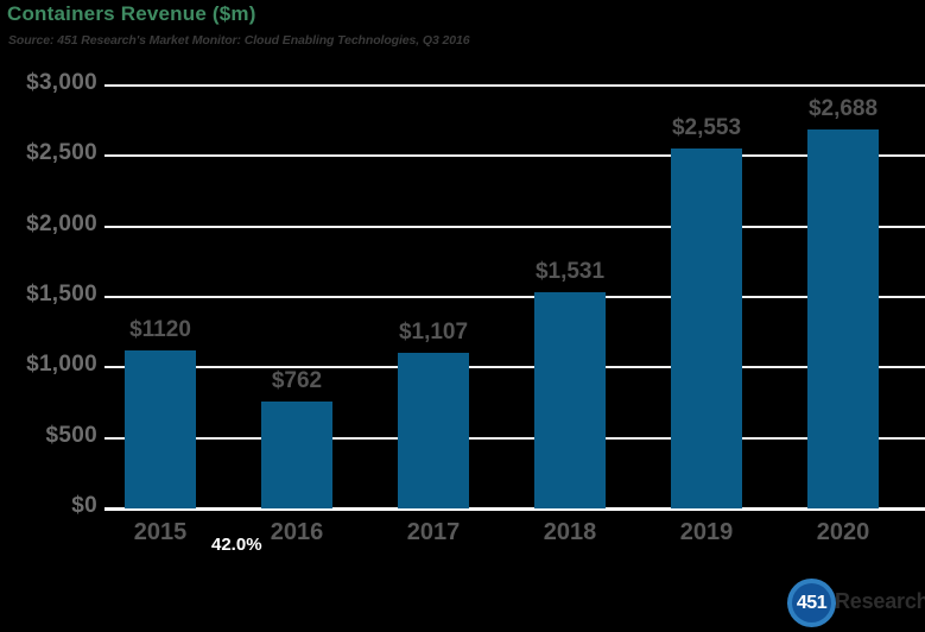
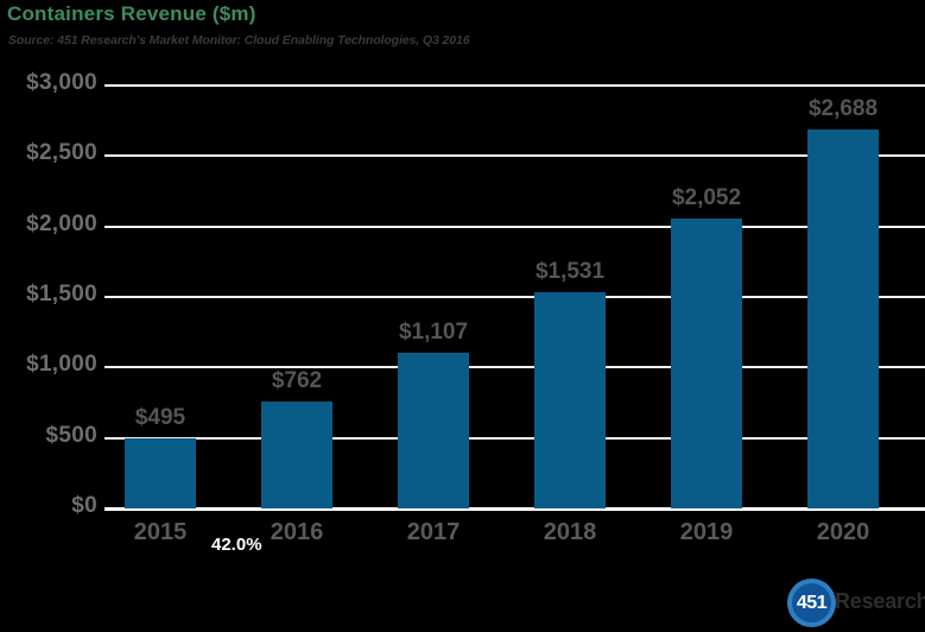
2015: $1120 -> $495
2019: $2,553 -> $2,052
